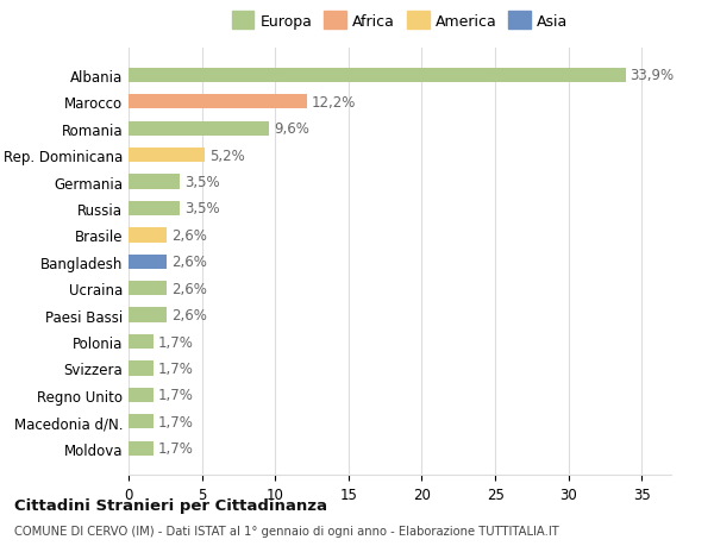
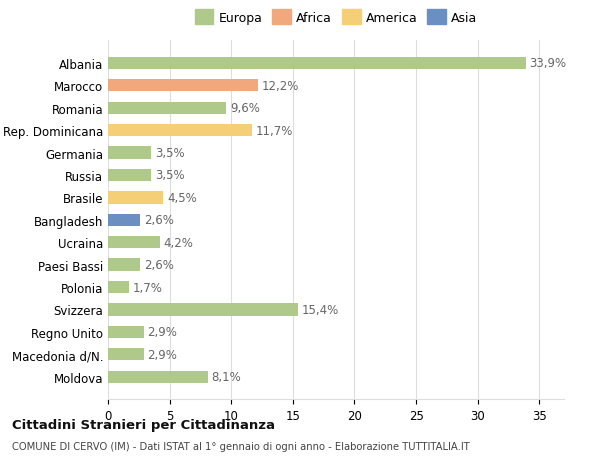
Rep. Dominicana: 5,2% -> 11,7%
Brasile: 2,6% -> 4,5%
Ucraina: 2,6% -> 4,2%
Svizzera: 1,7% -> 15,4%
Regno Unito: 1,7% -> 2,9%
Macedonia d/N.: 1,7% -> 2,9%
Moldova: 1,7% -> 8,1%
